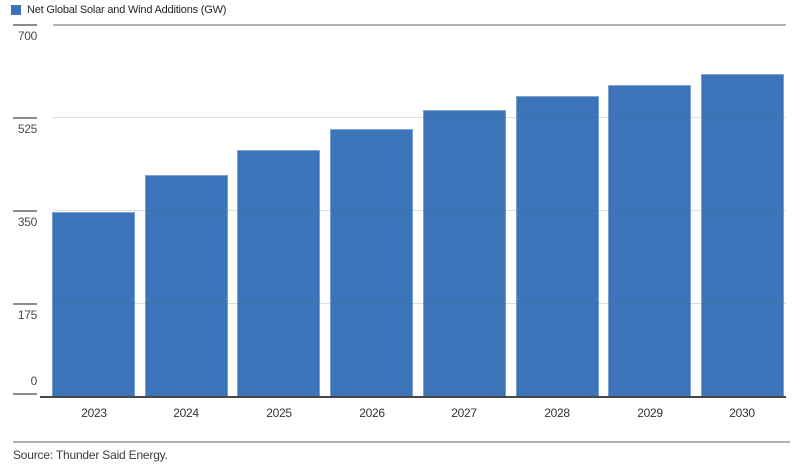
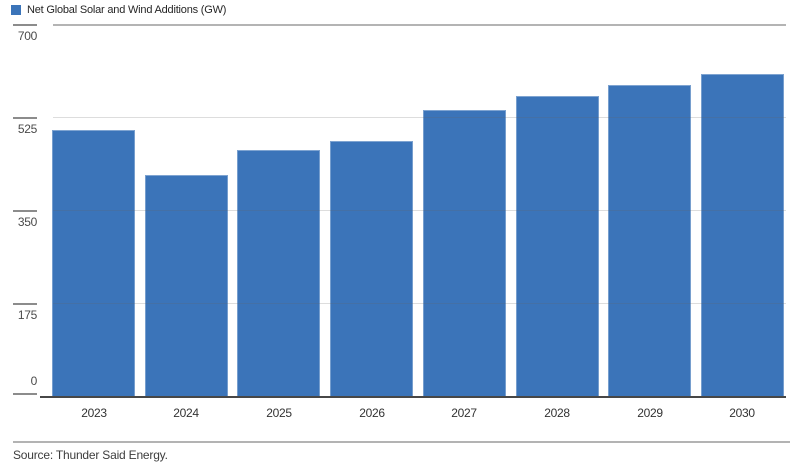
2023: 350 -> 500
2026: 500 -> 480
